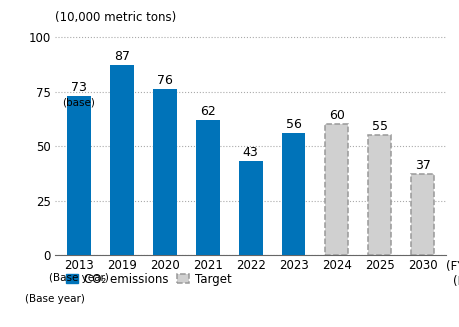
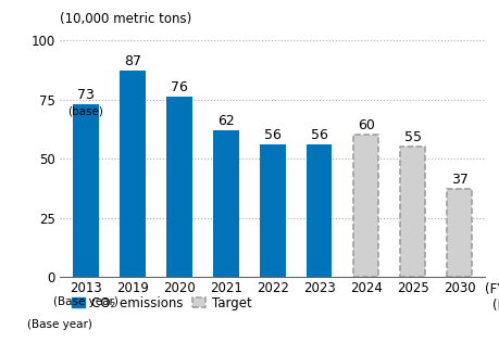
2022: 43 -> 56
